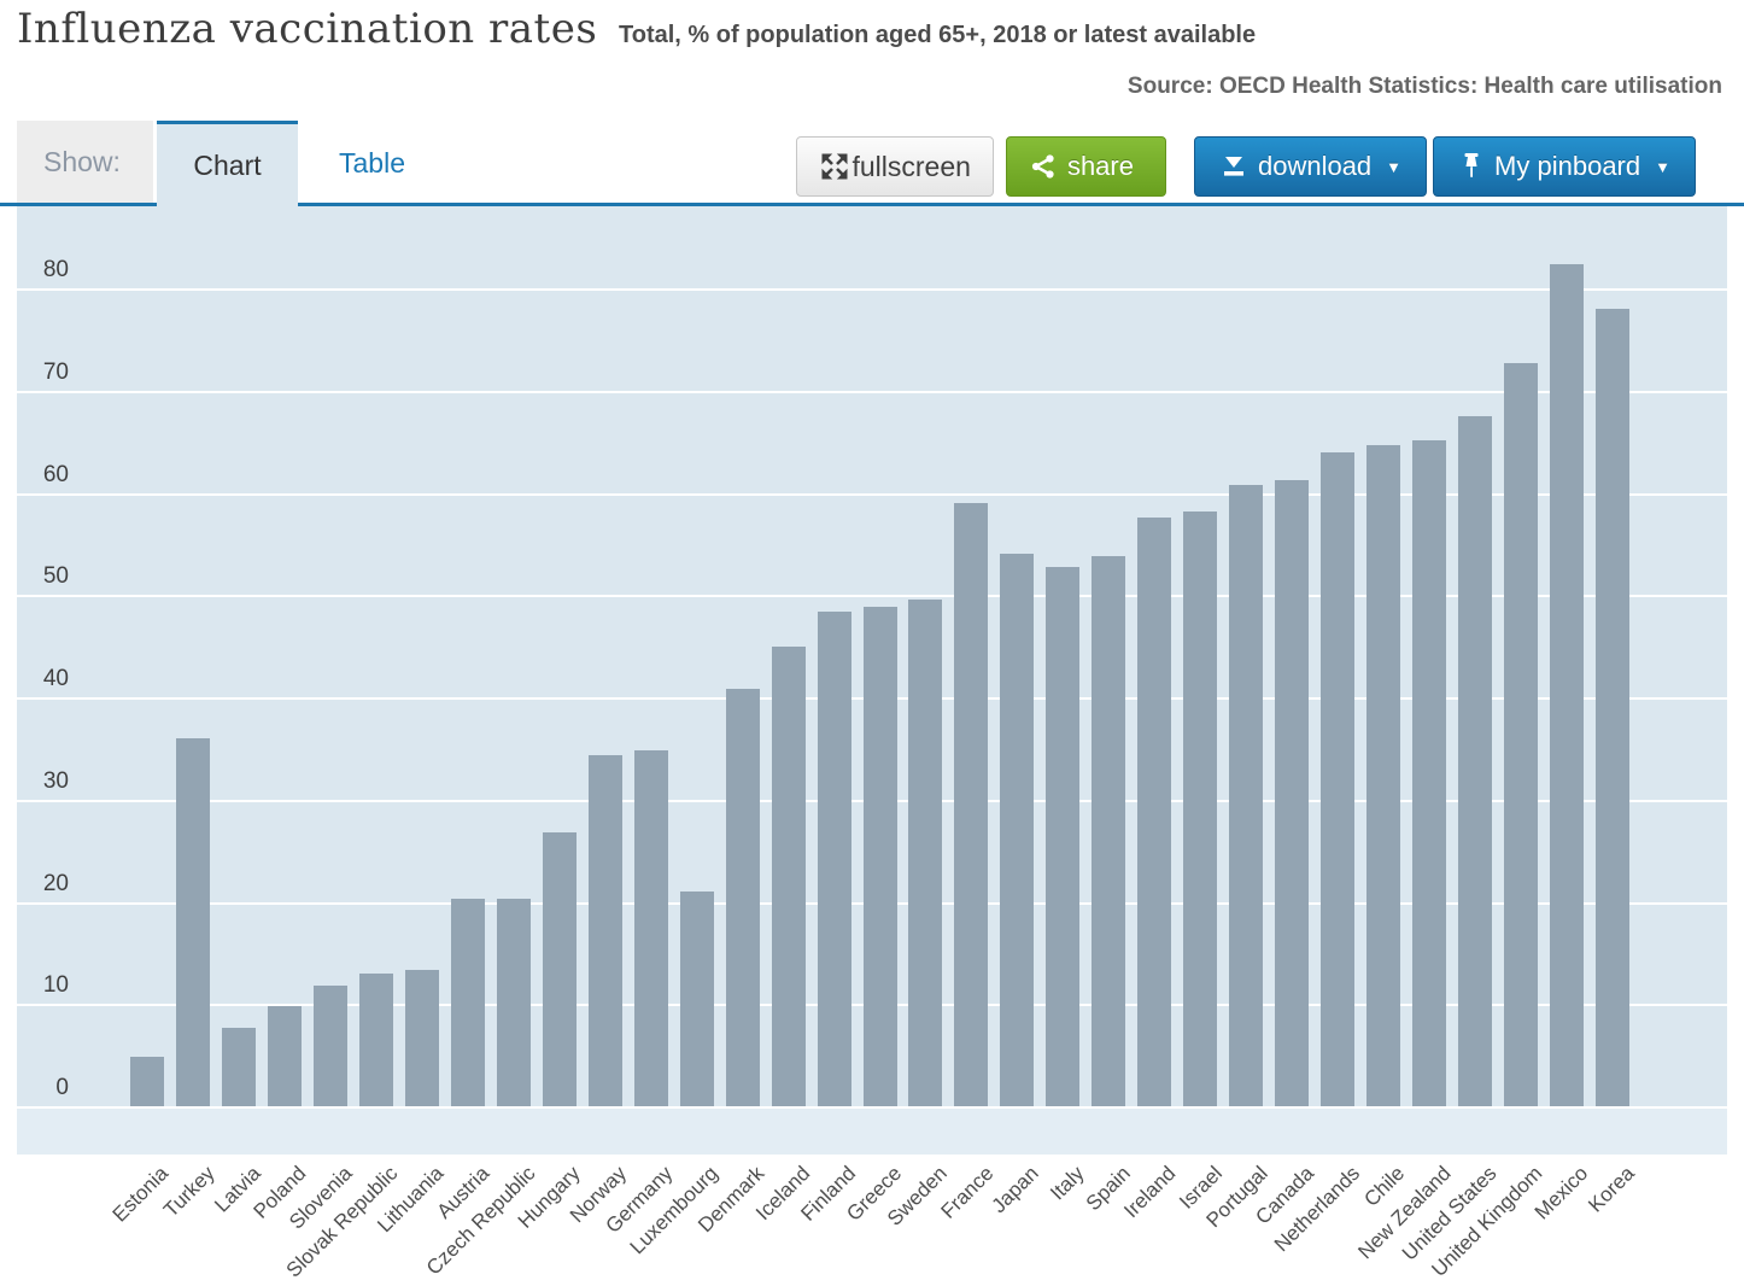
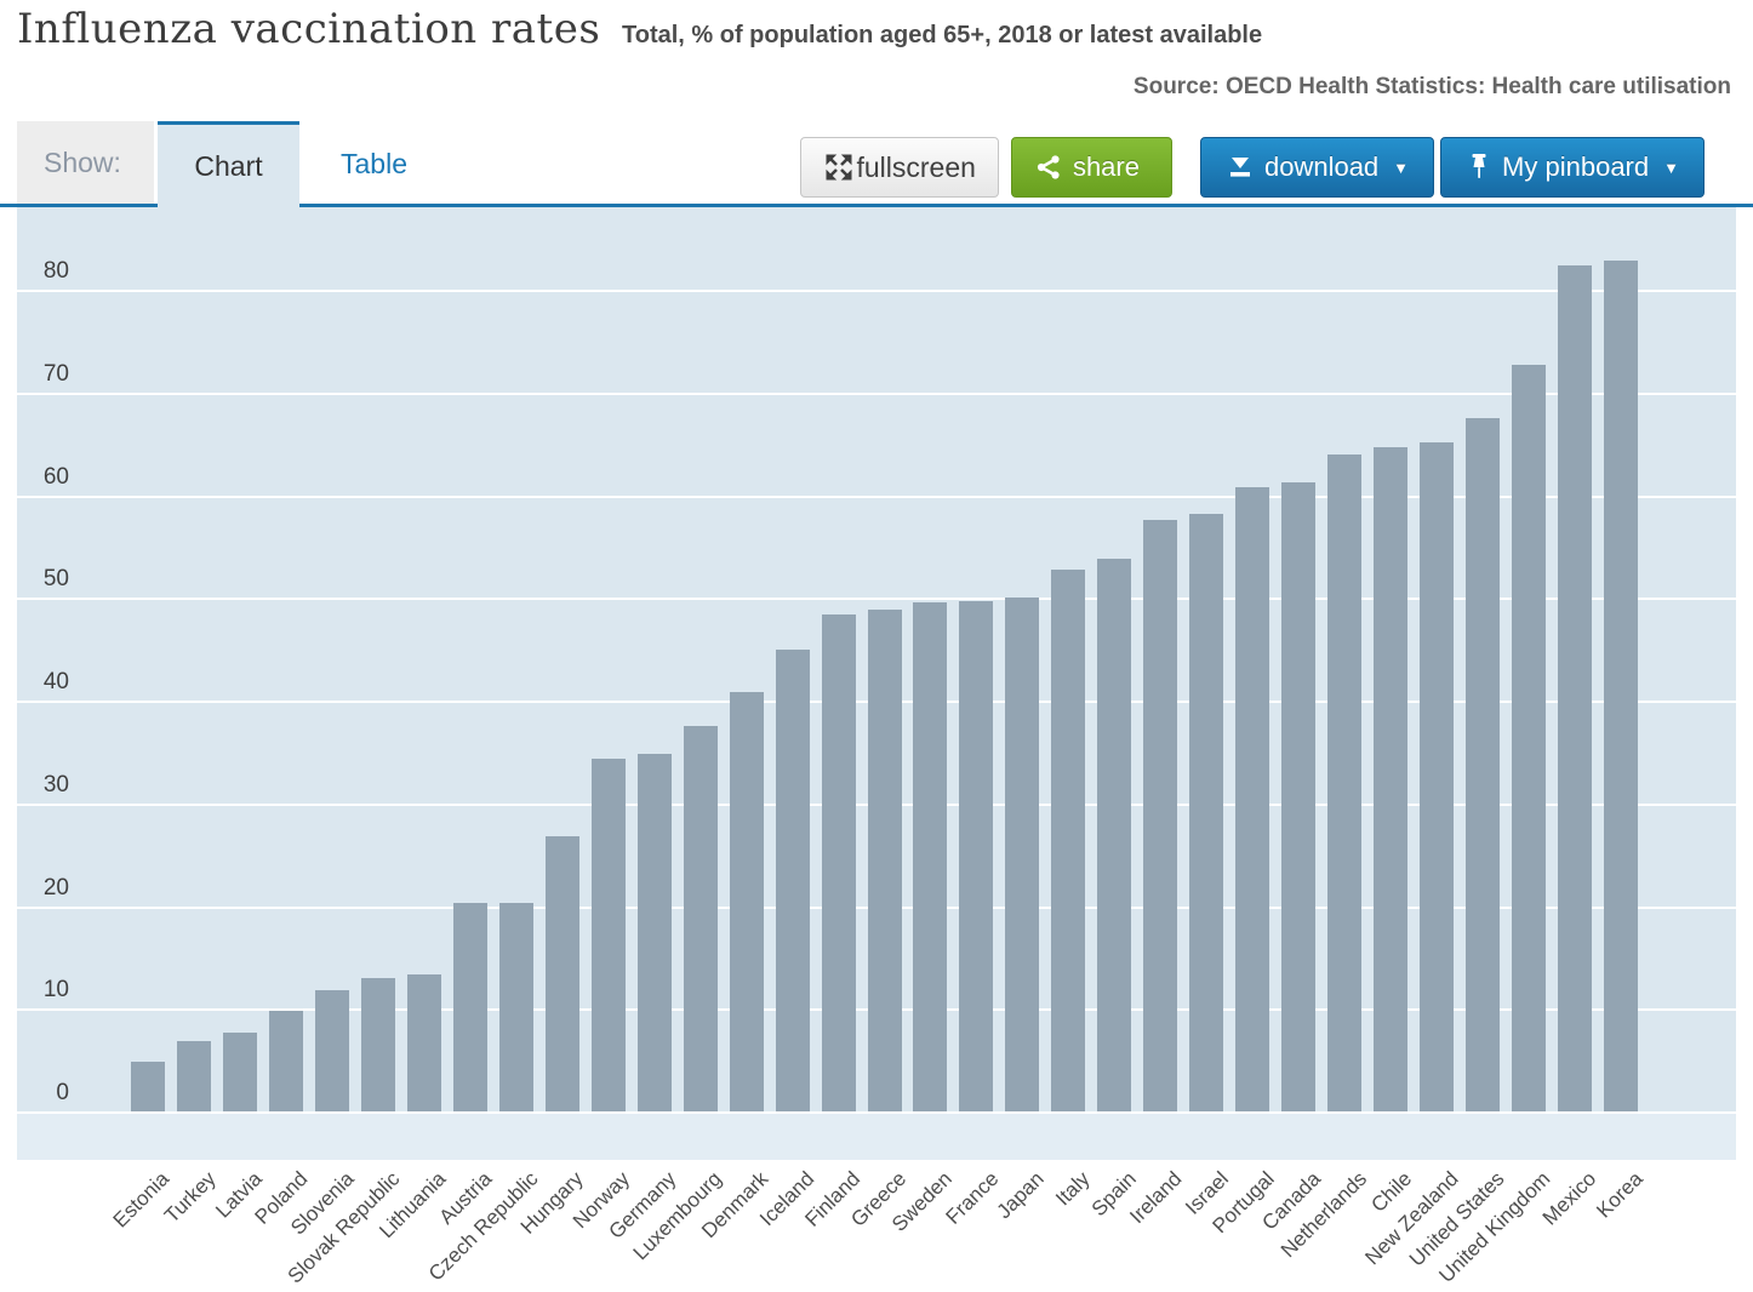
Turkey: 36 -> 7
Luxembourg: 21 -> 38
France: 59 -> 50
Japan: 54 -> 50
Korea: 78 -> 83
